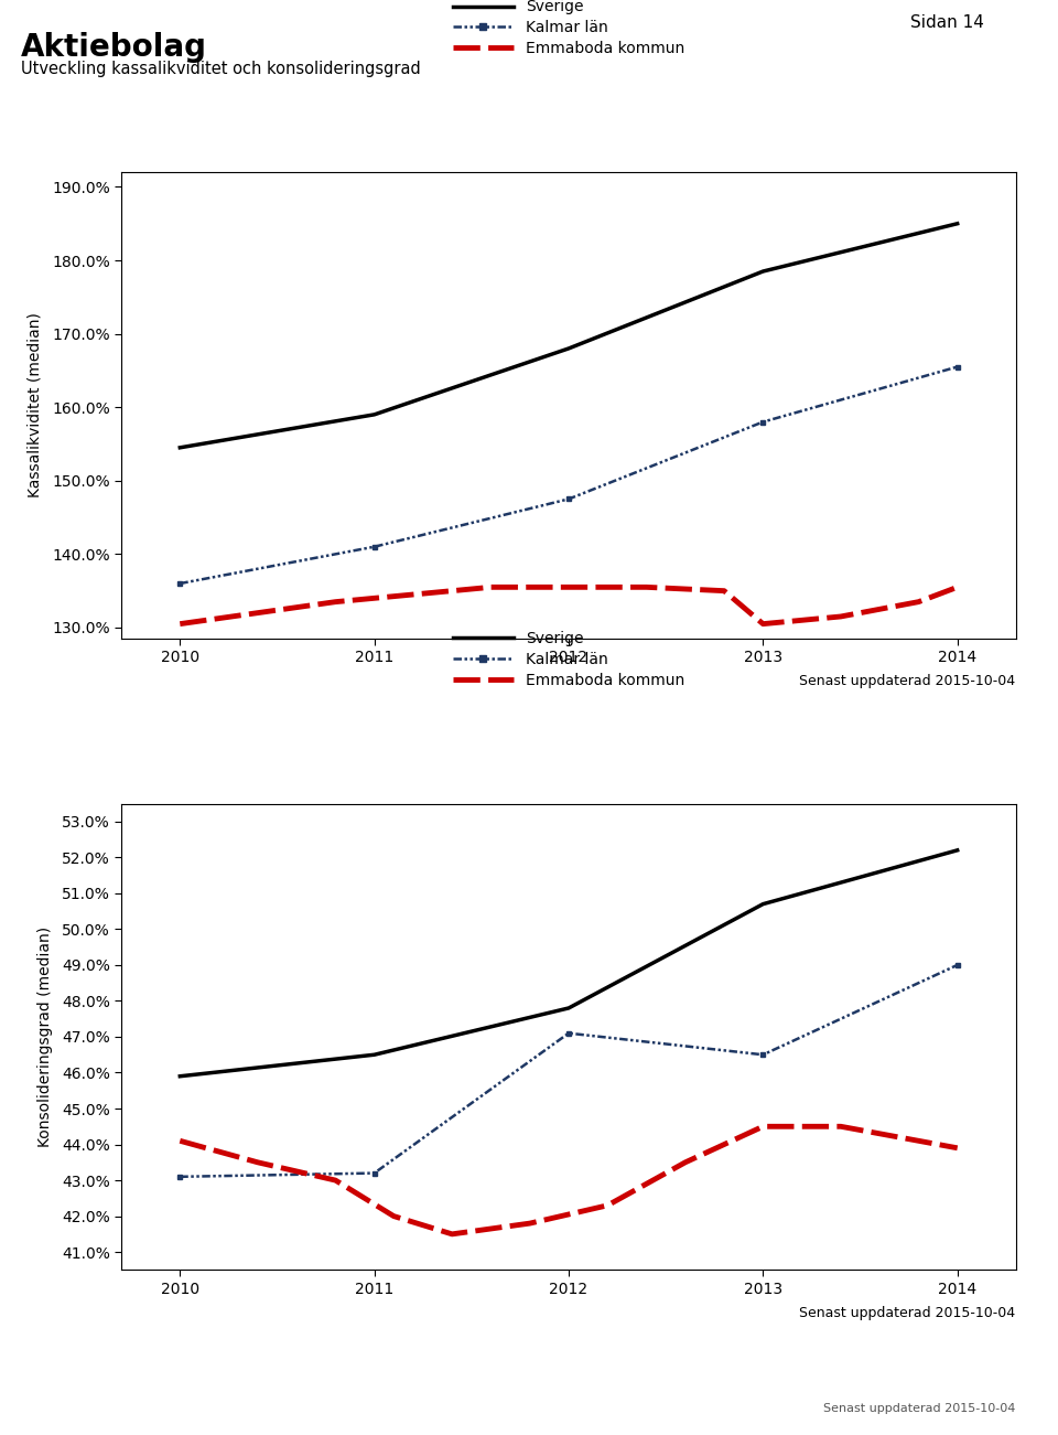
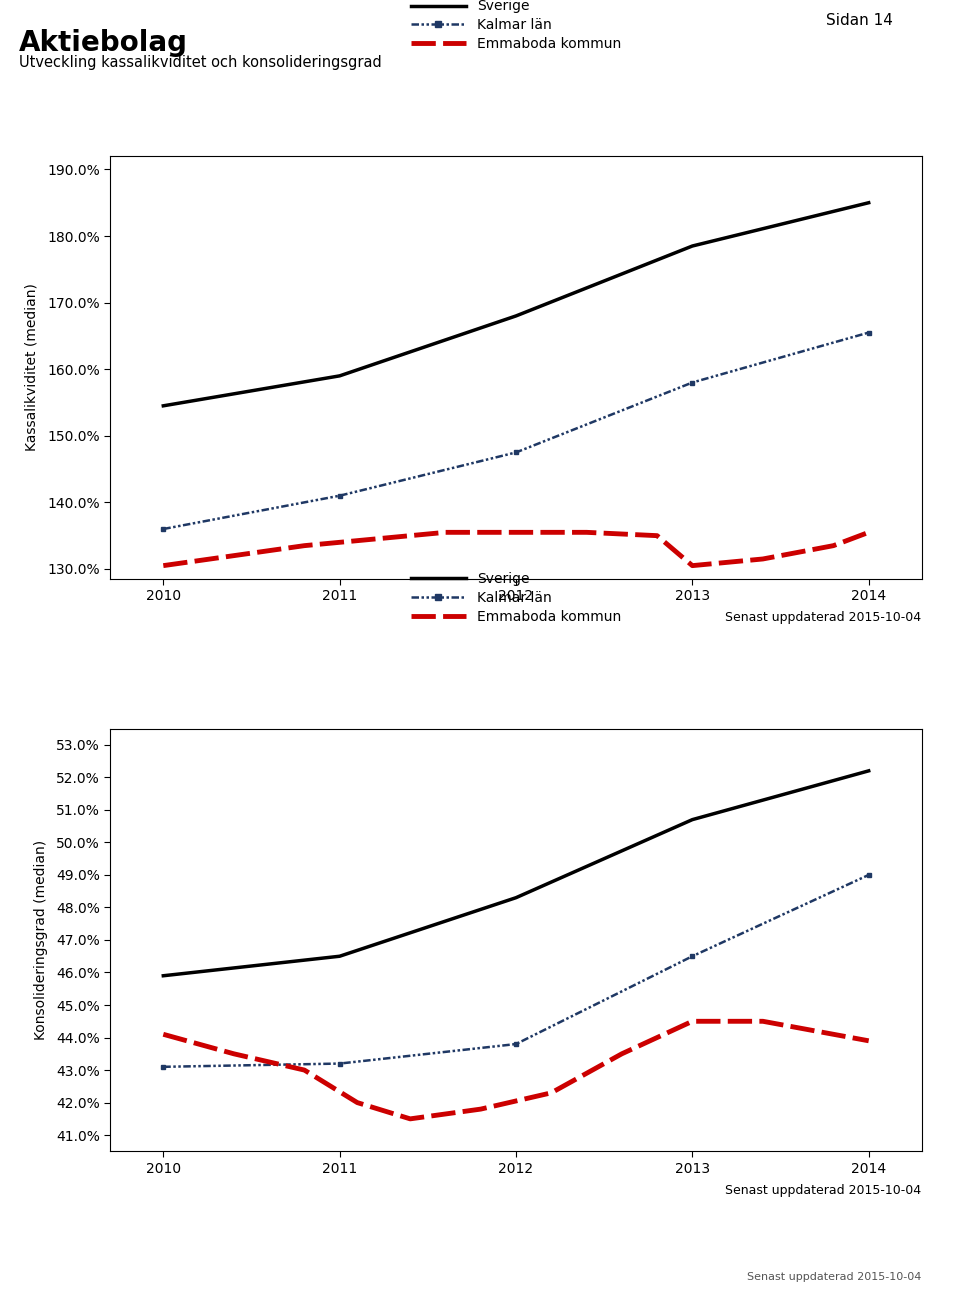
Sverige/2012: 47.8% -> 48.3%
Kalmar län/2012: 47.1% -> 43.8%
